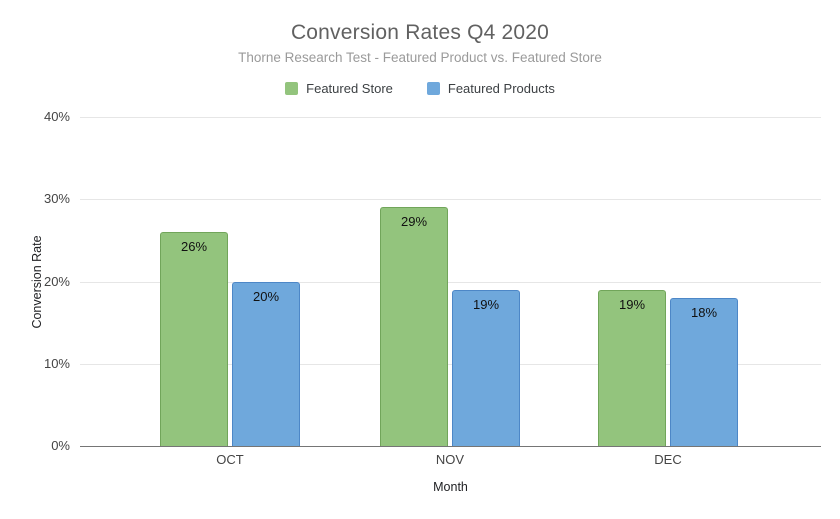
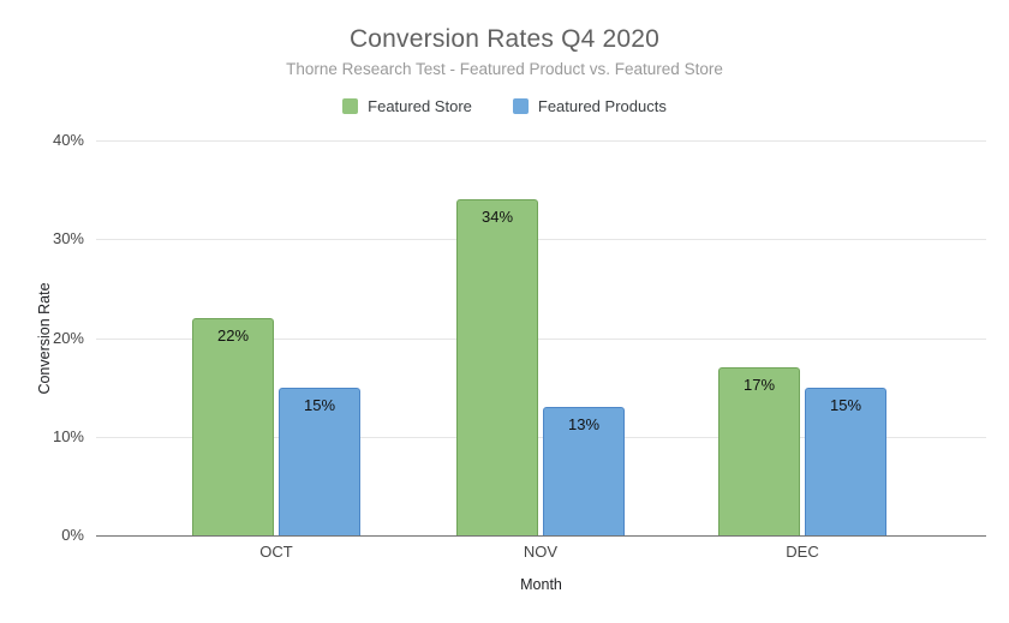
Featured Store/OCT: 26% -> 22%
Featured Products/OCT: 20% -> 15%
Featured Store/NOV: 29% -> 34%
Featured Products/NOV: 19% -> 13%
Featured Store/DEC: 19% -> 17%
Featured Products/DEC: 18% -> 15%
